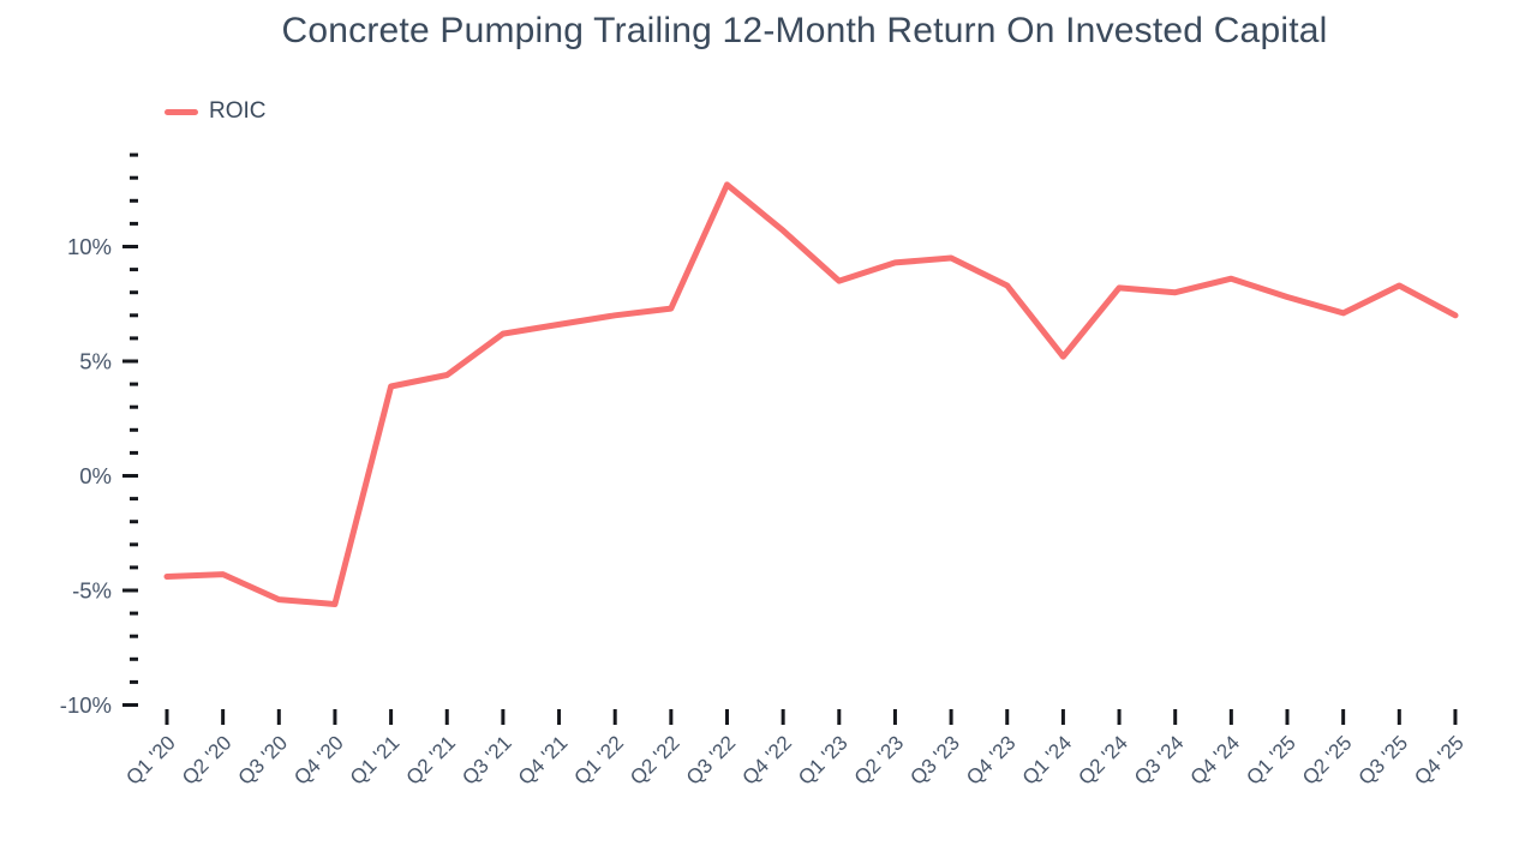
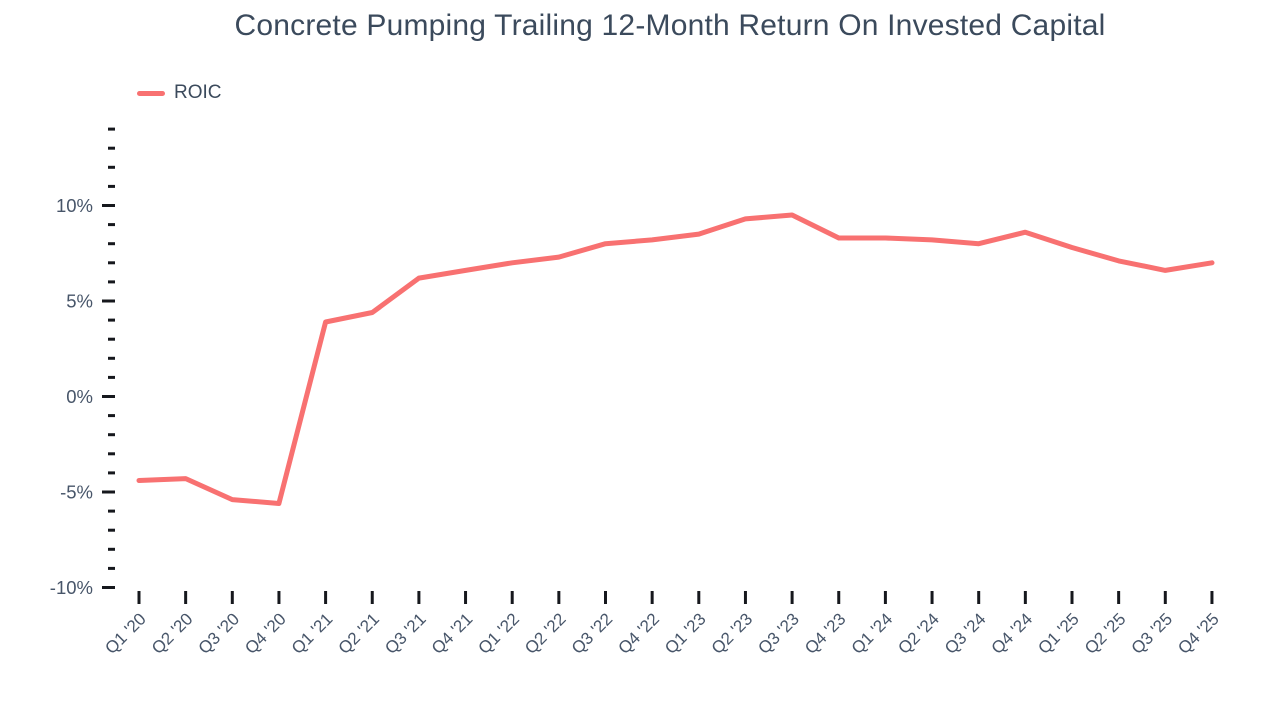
Q3 '22: 12.7% -> 8.0%
Q4 '22: 10.7% -> 8.2%
Q1 '24: 5.2% -> 8.3%
Q3 '25: 8.3% -> 6.6%
